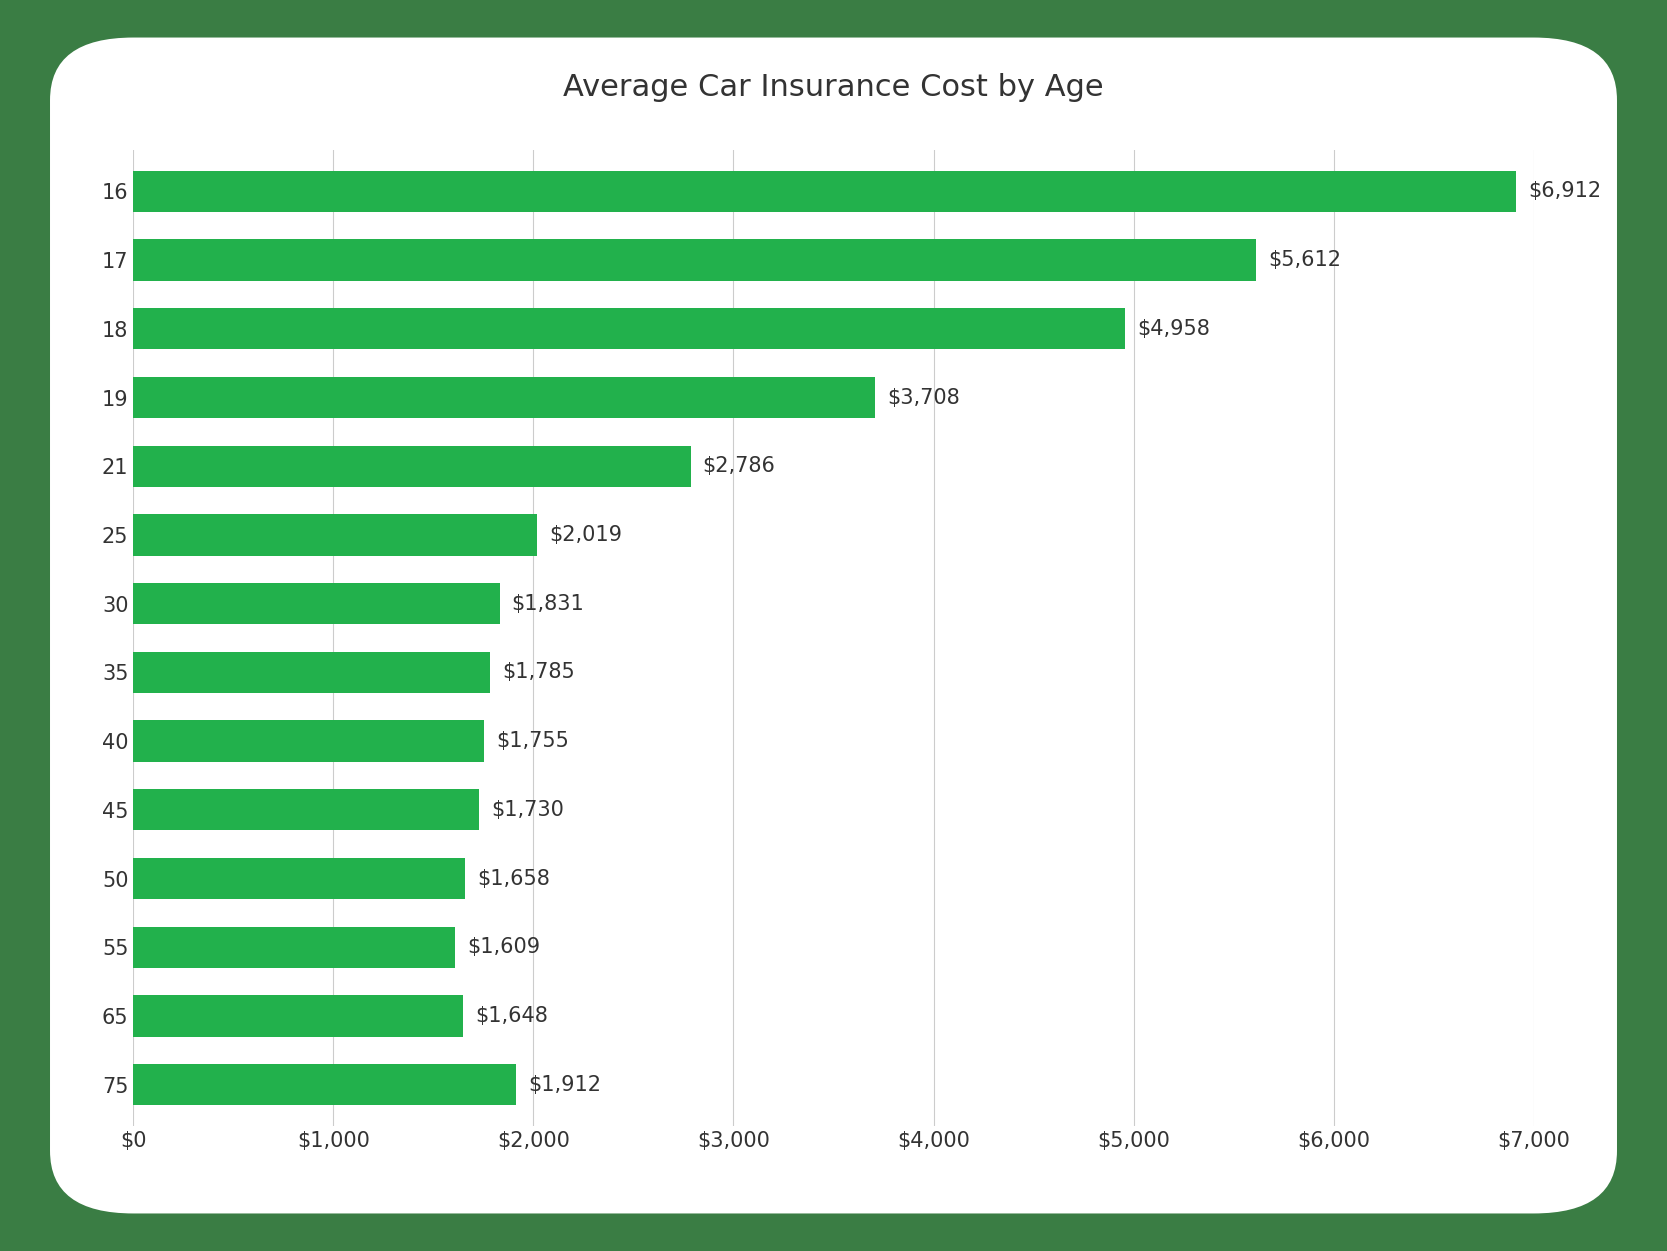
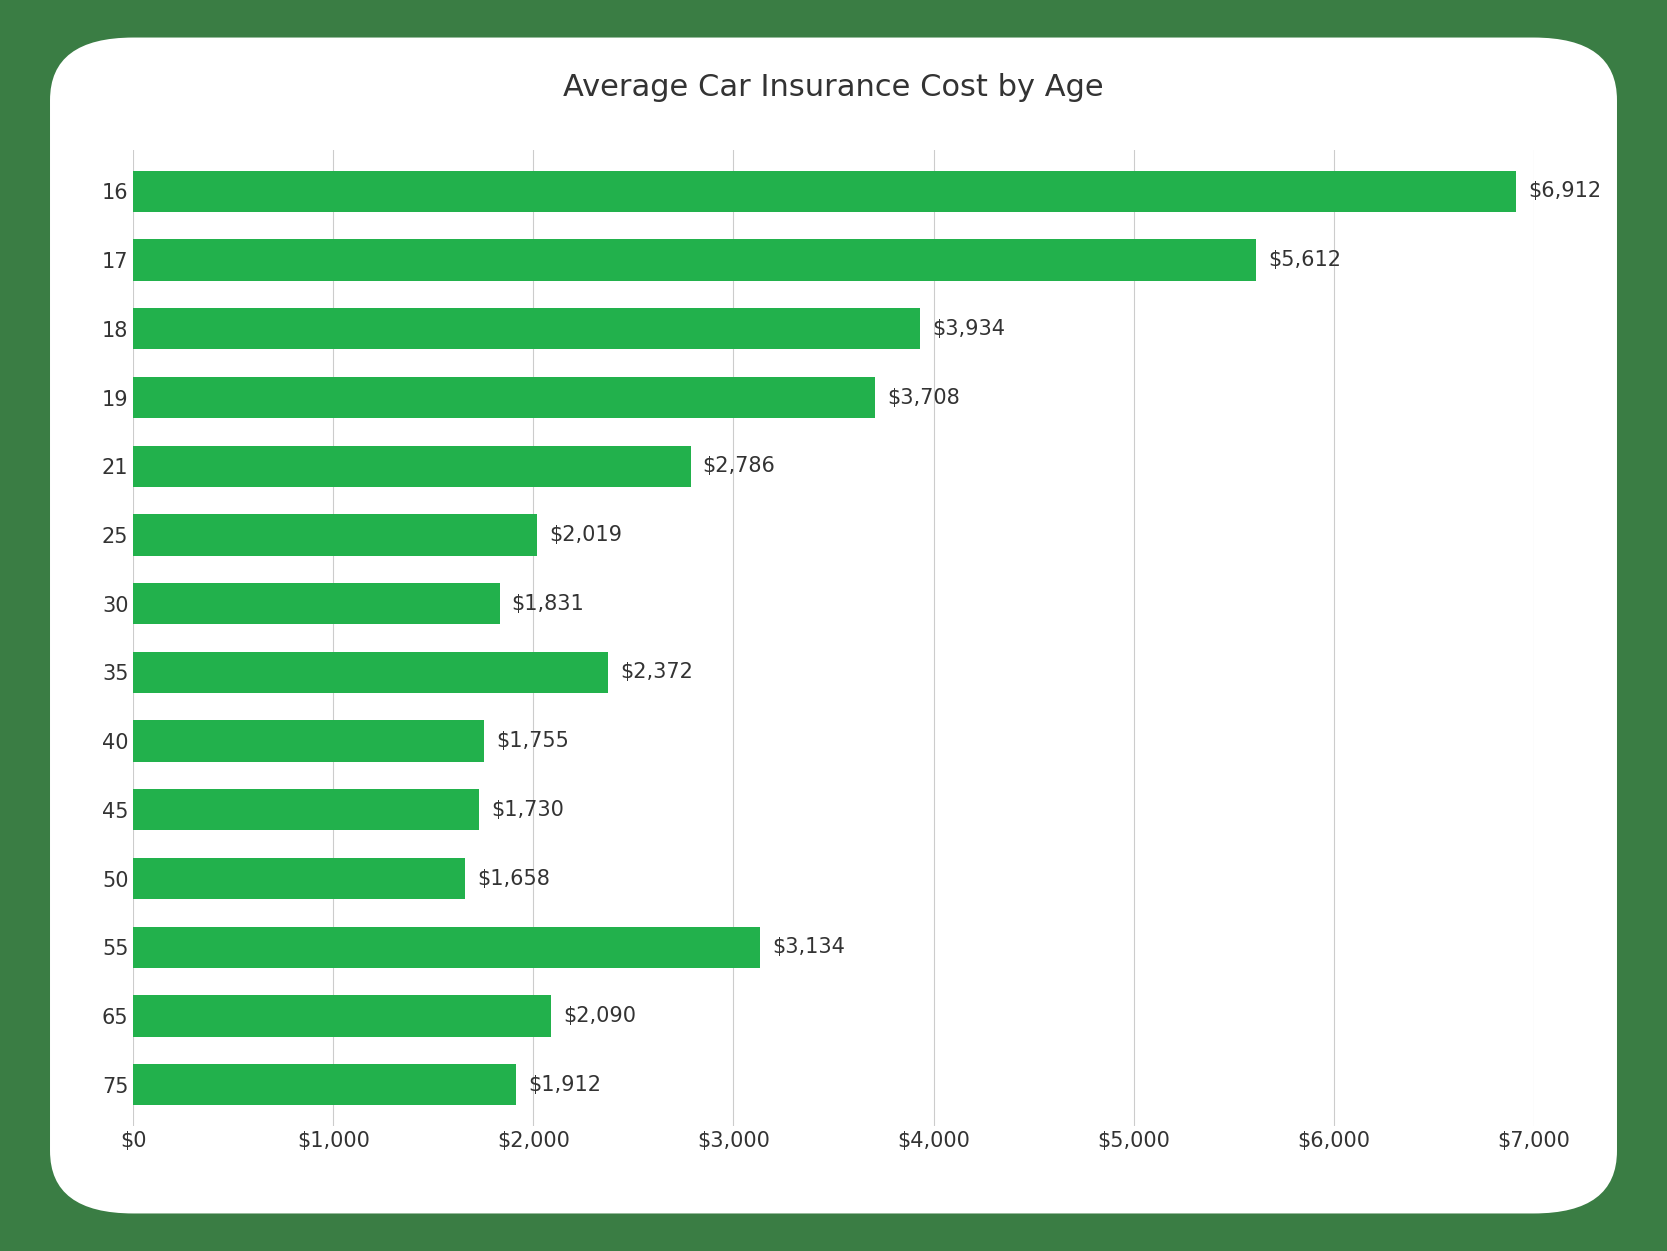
18: $4,958 -> $3,934
35: $1,785 -> $2,372
55: $1,609 -> $3,134
65: $1,648 -> $2,090
